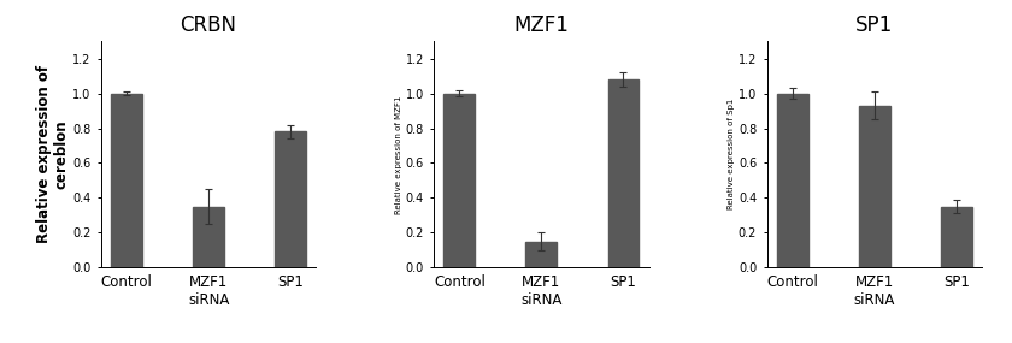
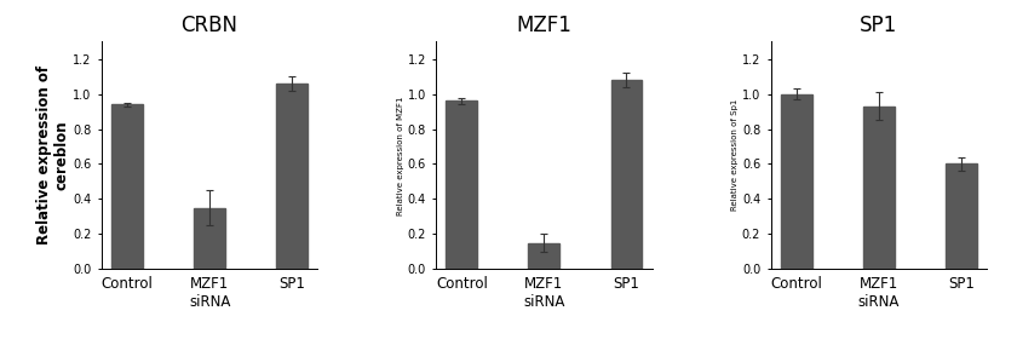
CRBN/Control: 1.00 -> 0.94
CRBN/SP1: 0.78 -> 1.06
MZF1/Control: 1.00 -> 0.96
SP1/SP1: 0.35 -> 0.60
